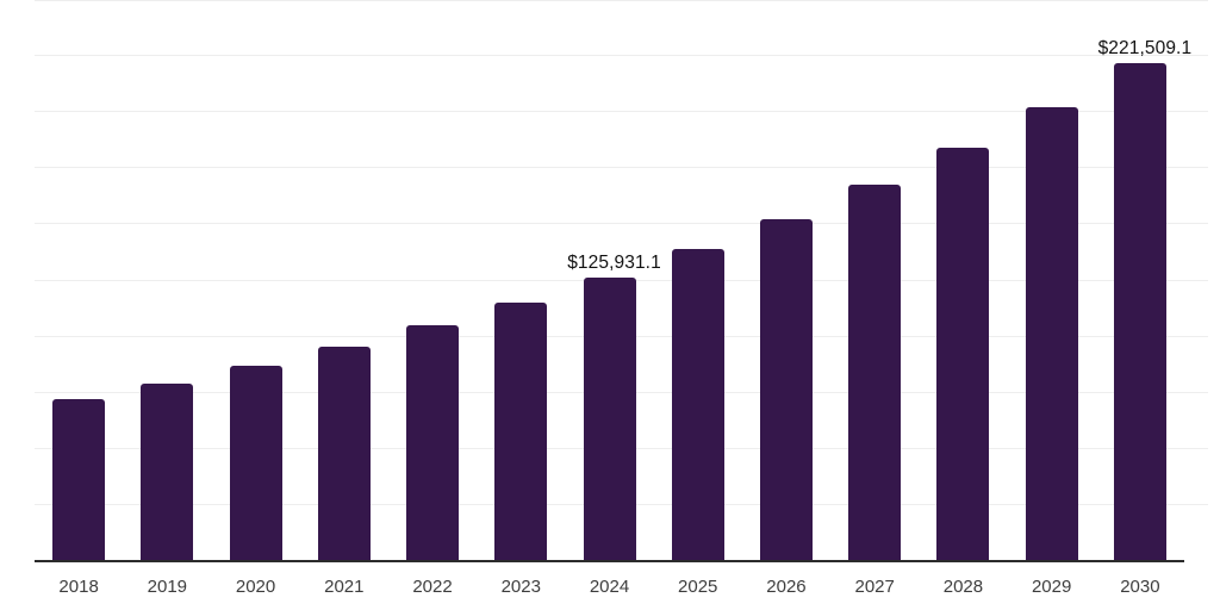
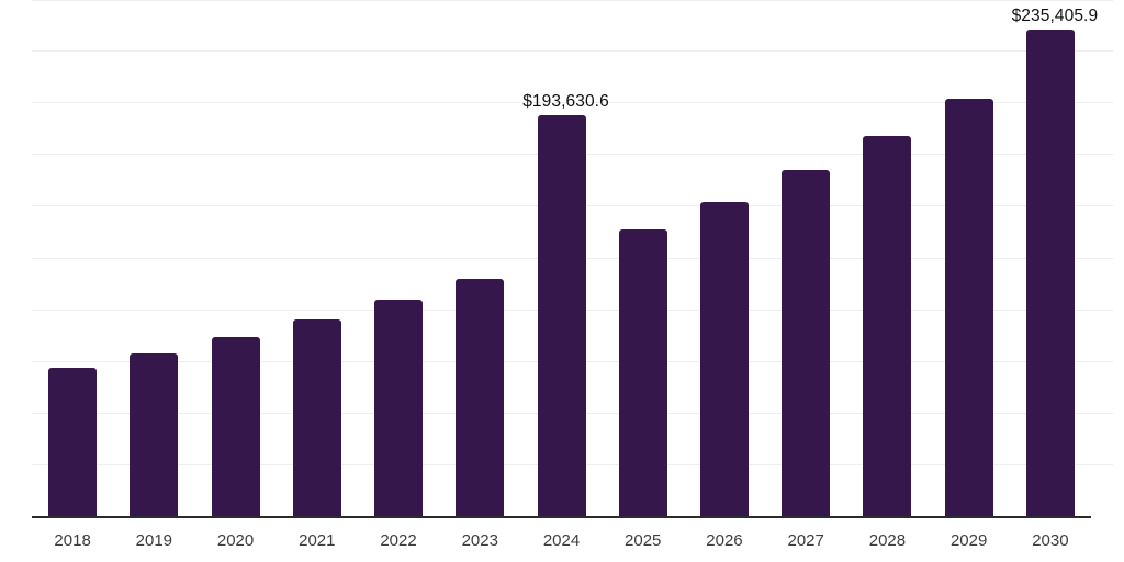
2024: $125,931.1 -> $193,630.6
2030: $221,509.1 -> $235,405.9
